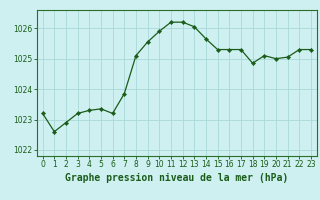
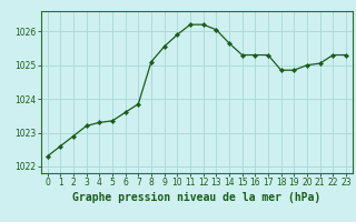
0: 1023.20 -> 1022.30
6: 1023.20 -> 1023.60
19: 1025.10 -> 1024.85
